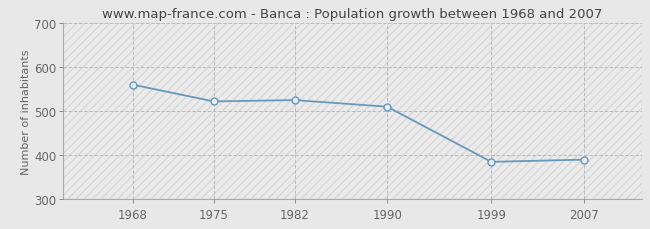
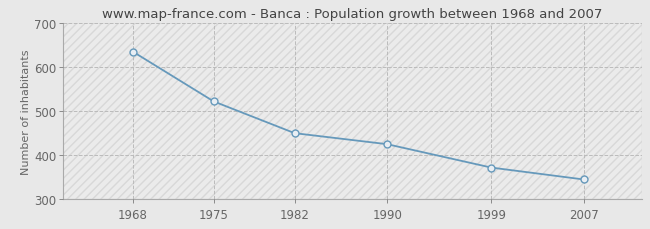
1968: 560 -> 635
1982: 525 -> 450
1990: 510 -> 425
1999: 385 -> 372
2007: 390 -> 345
